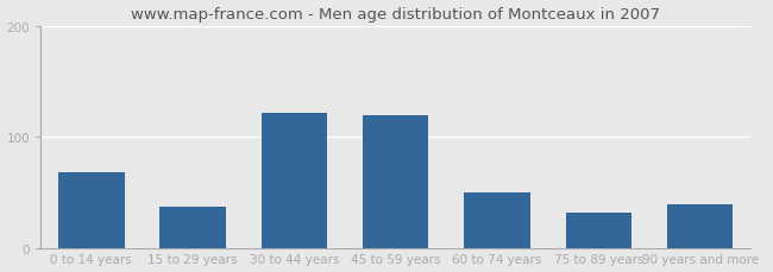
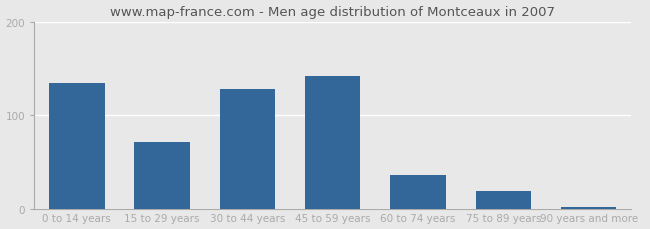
0 to 14 years: 68 -> 135
15 to 29 years: 38 -> 72
30 to 44 years: 122 -> 128
45 to 59 years: 120 -> 142
60 to 74 years: 50 -> 37
75 to 89 years: 32 -> 20
90 years and more: 40 -> 2
